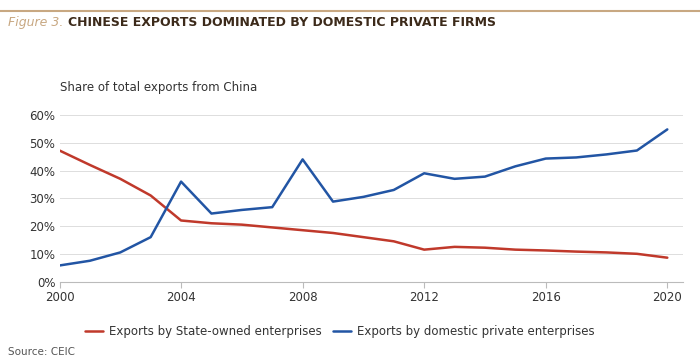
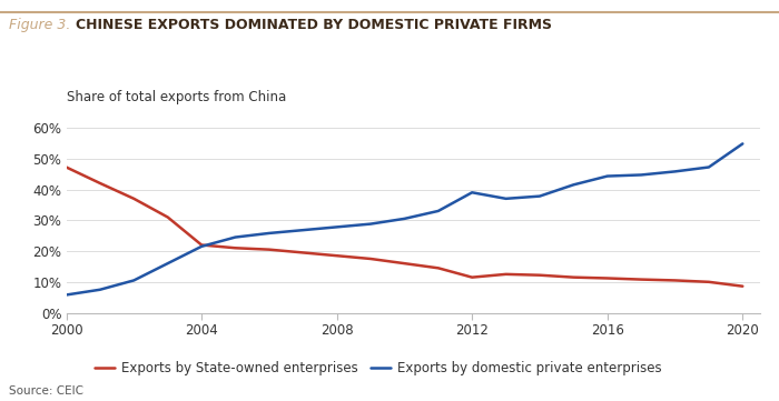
Exports by domestic private enterprises/2004: 36.0% -> 21.5%
Exports by domestic private enterprises/2008: 44.0% -> 27.8%
